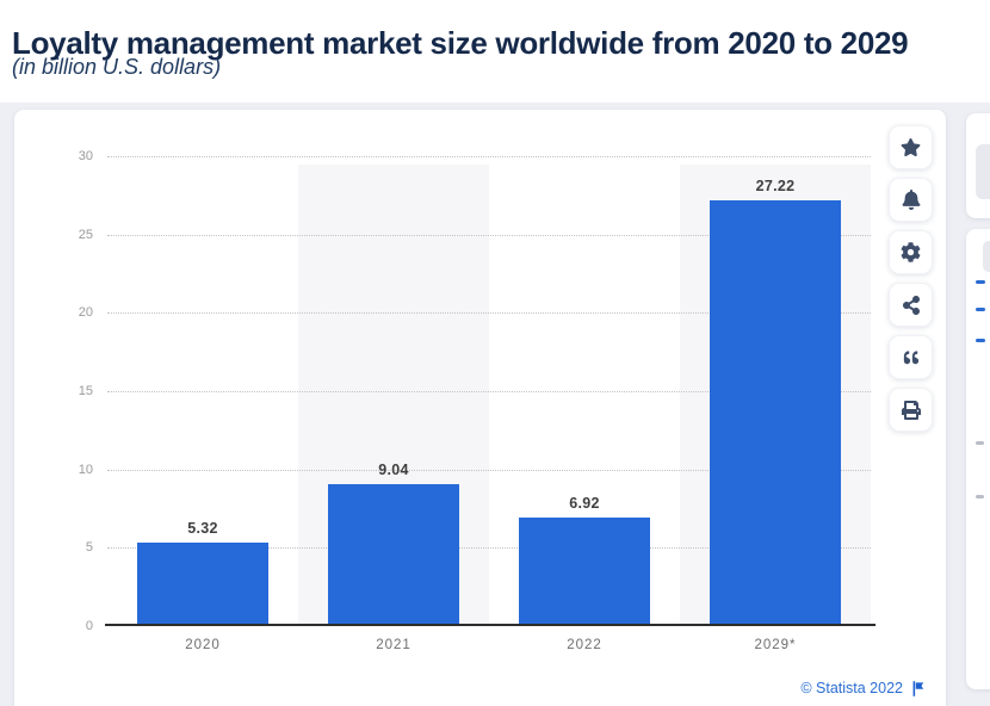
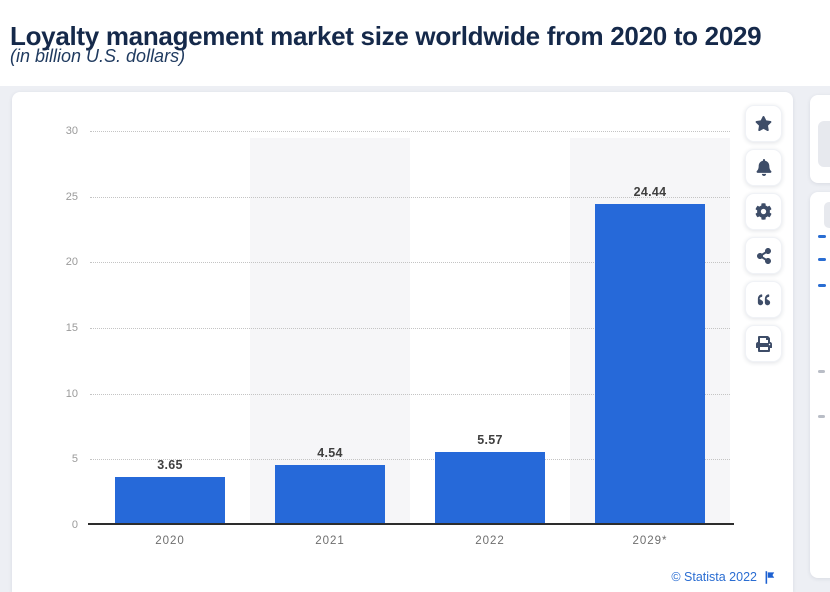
2020: 5.32 -> 3.65
2021: 9.04 -> 4.54
2022: 6.92 -> 5.57
2029*: 27.22 -> 24.44
